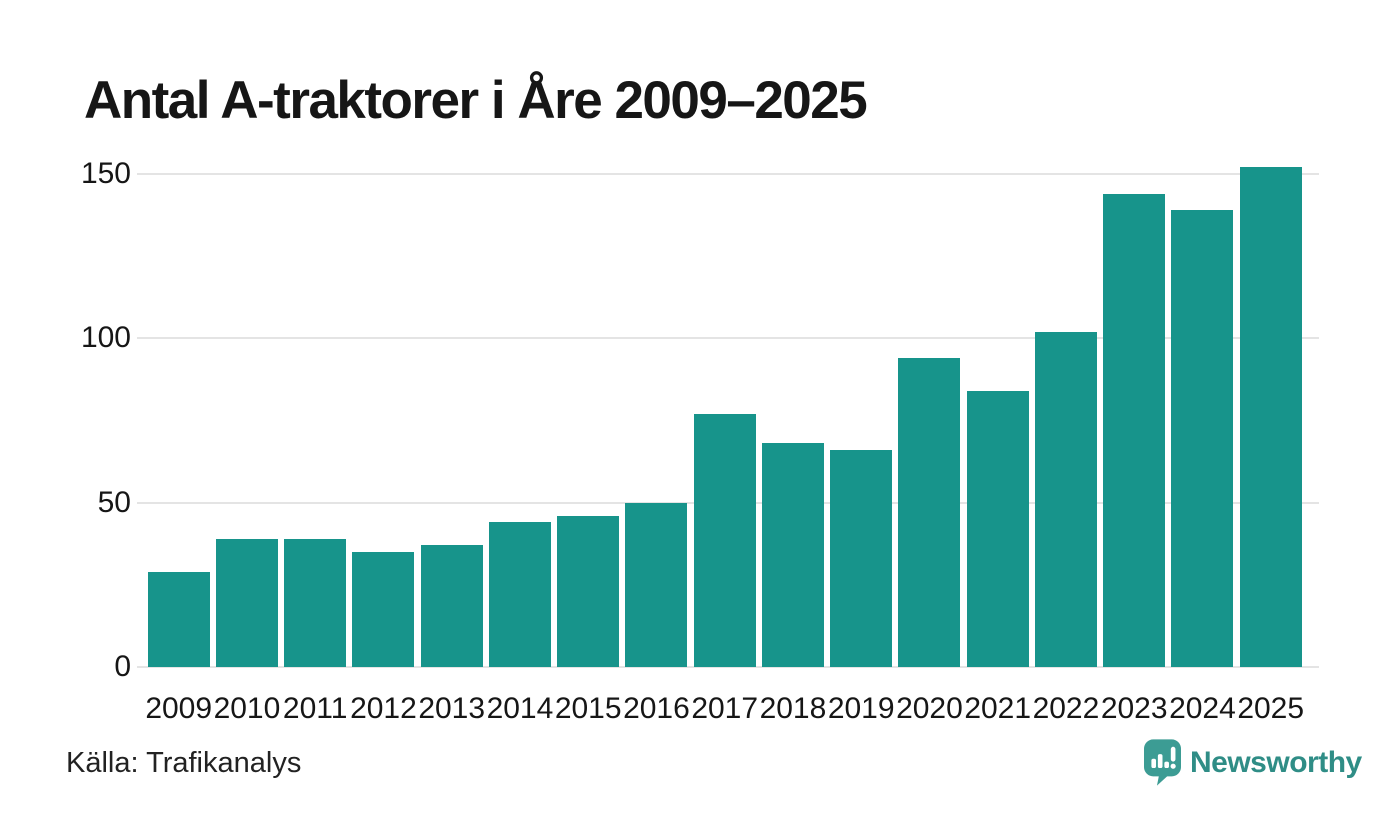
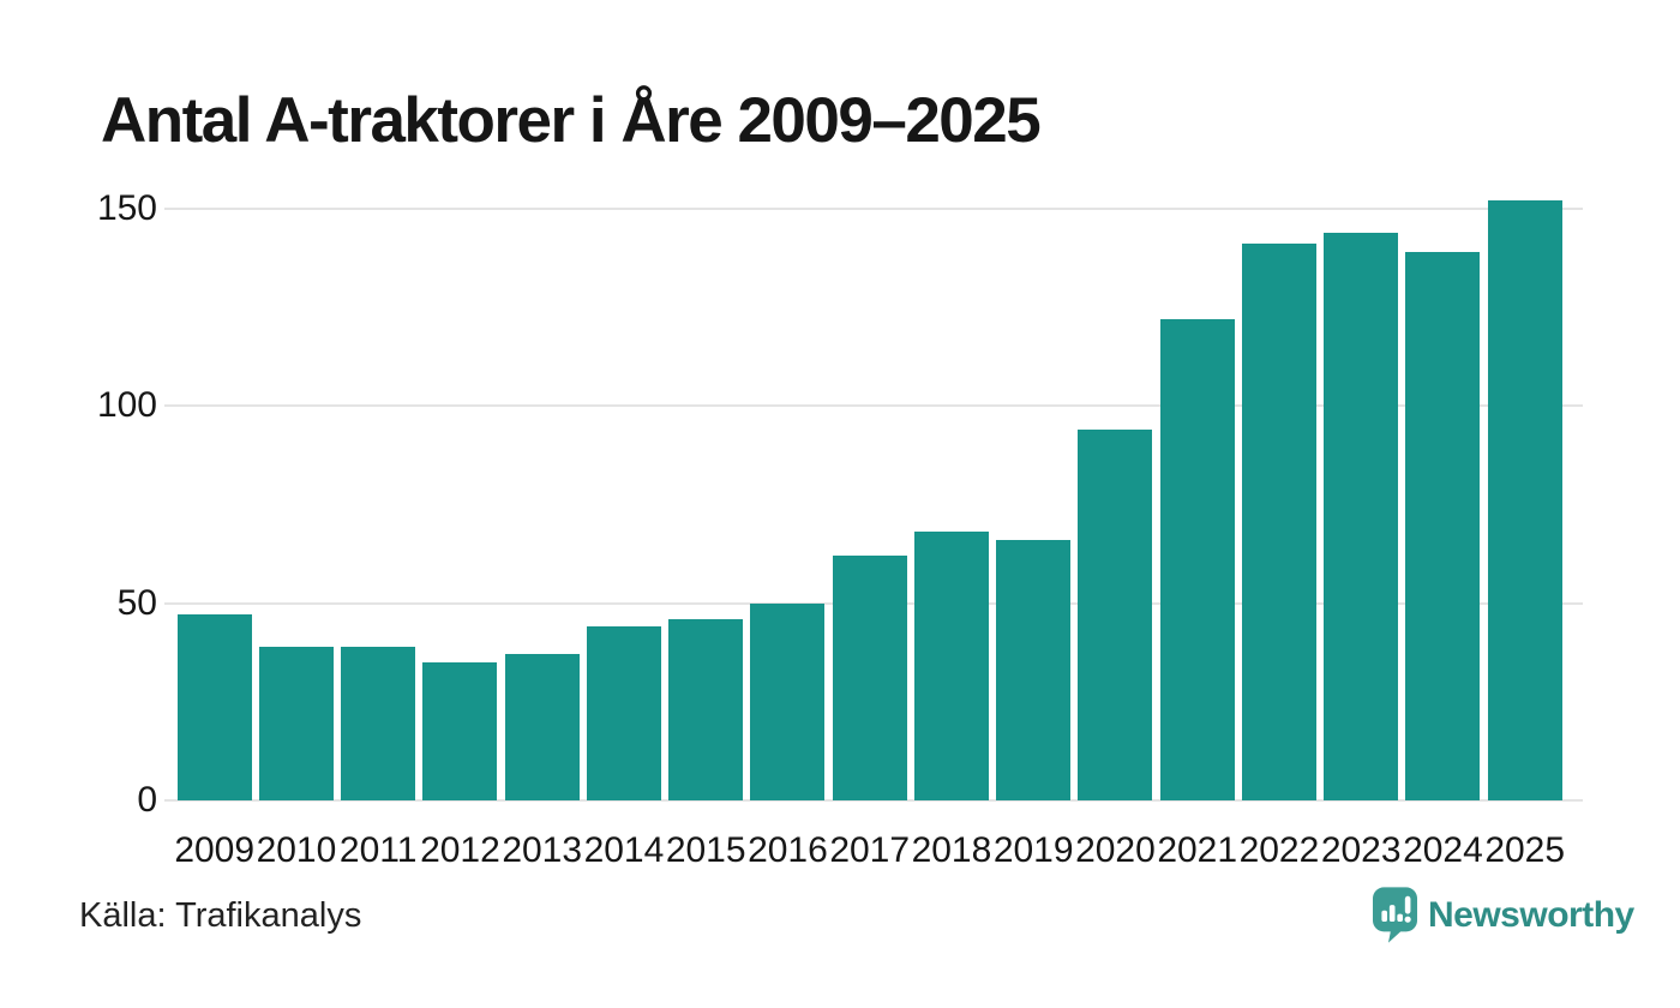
2009: 29 -> 47
2017: 77 -> 62
2021: 84 -> 122
2022: 102 -> 141
